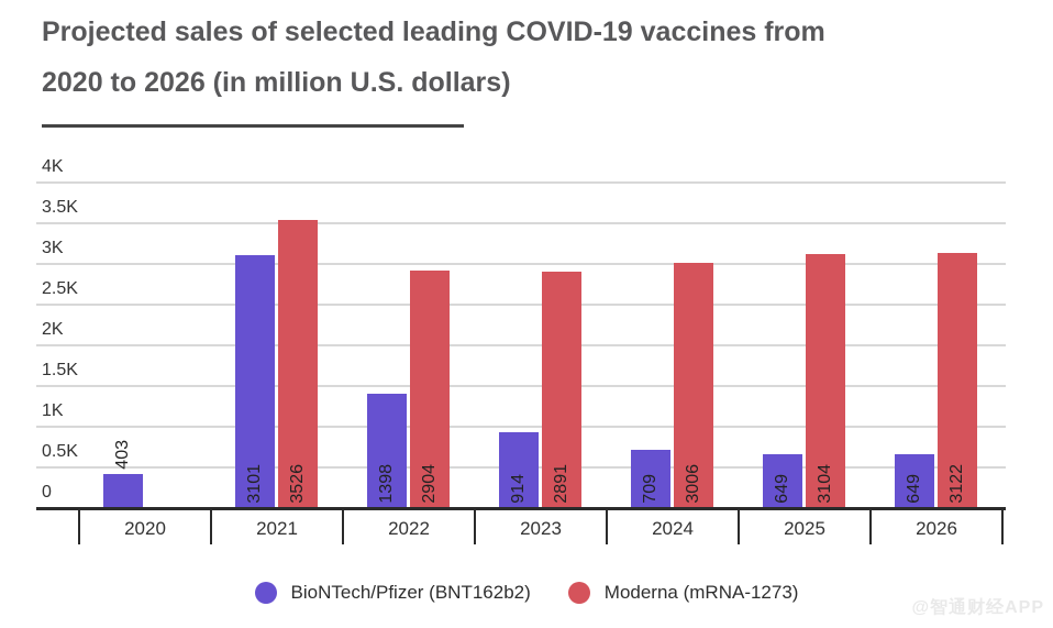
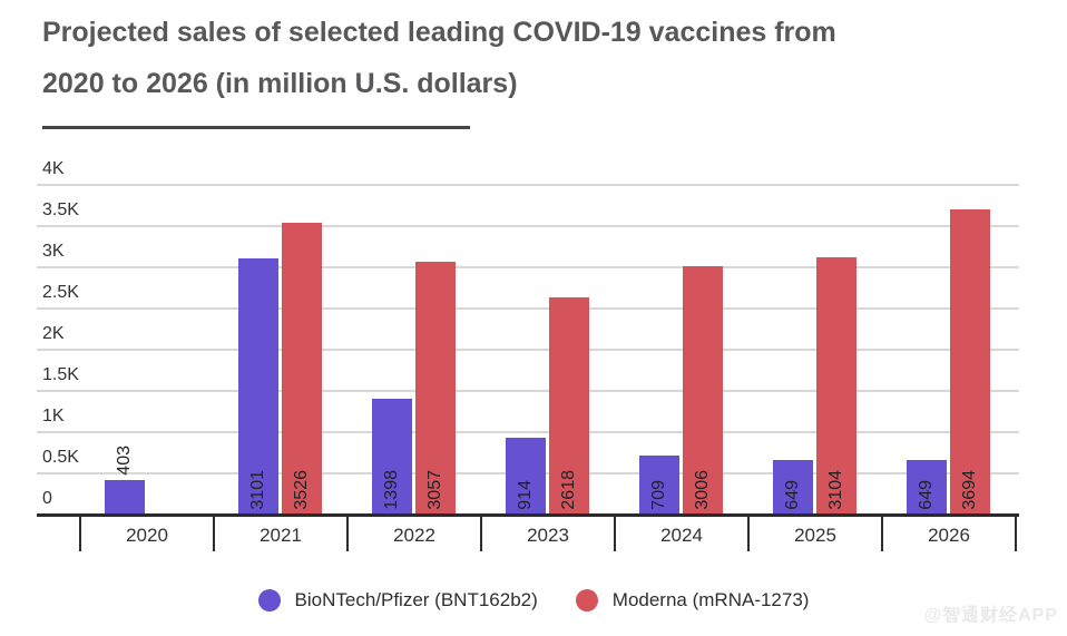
Moderna (mRNA-1273)/2022: 2904 -> 3057
Moderna (mRNA-1273)/2023: 2891 -> 2618
Moderna (mRNA-1273)/2026: 3122 -> 3694
